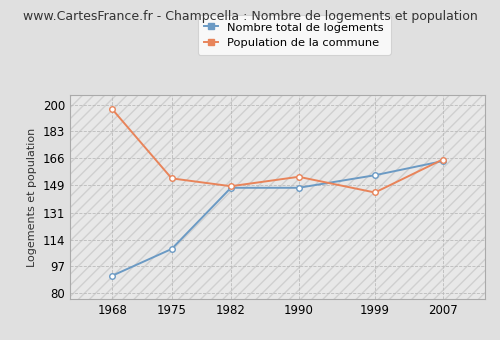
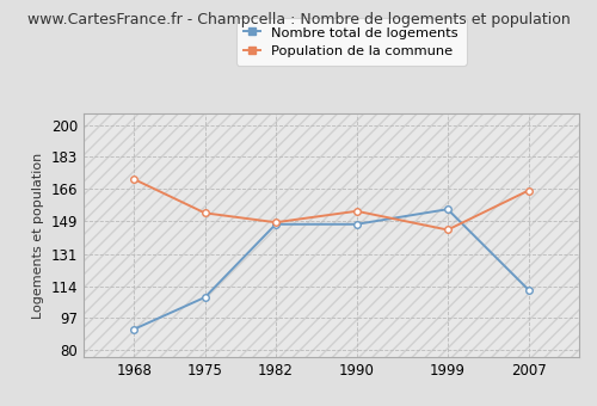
Population de la commune/1968: 197 -> 171
Nombre total de logements/2007: 164 -> 112
